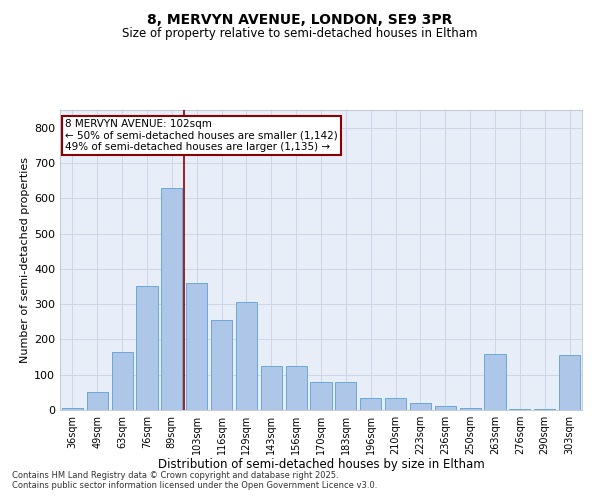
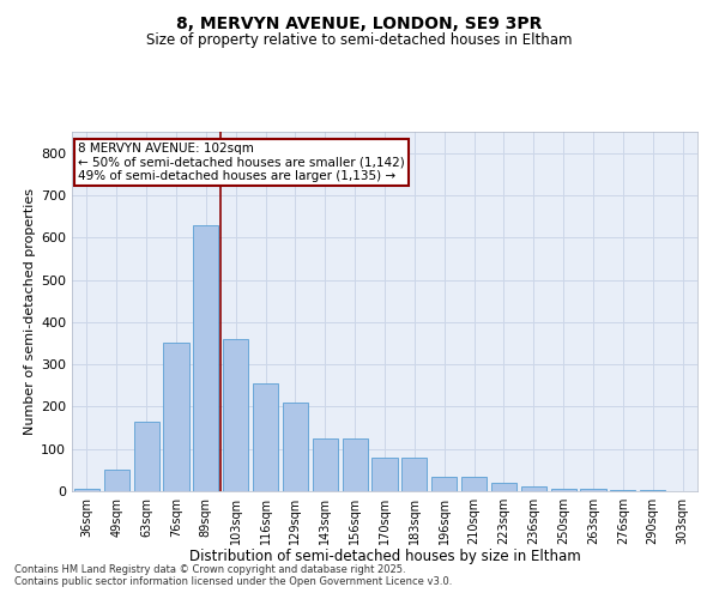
129sqm: 305 -> 210
263sqm: 160 -> 5
303sqm: 155 -> 1
